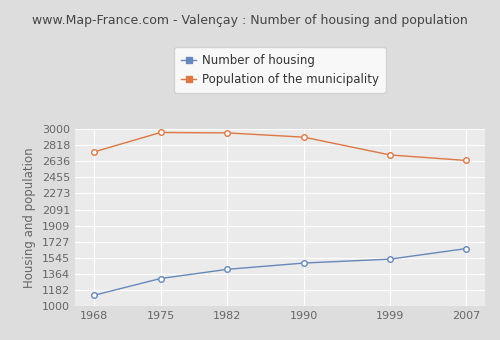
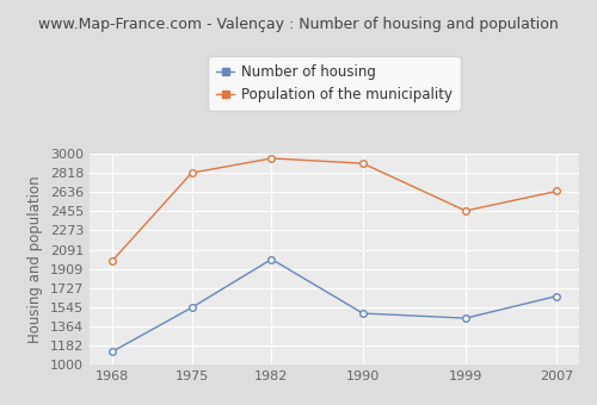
Population of the municipality/1968: 2740 -> 1980
Number of housing/1975: 1310 -> 1540
Population of the municipality/1975: 2960 -> 2820
Number of housing/1982: 1420 -> 2000
Number of housing/1999: 1530 -> 1440
Population of the municipality/1999: 2710 -> 2460
